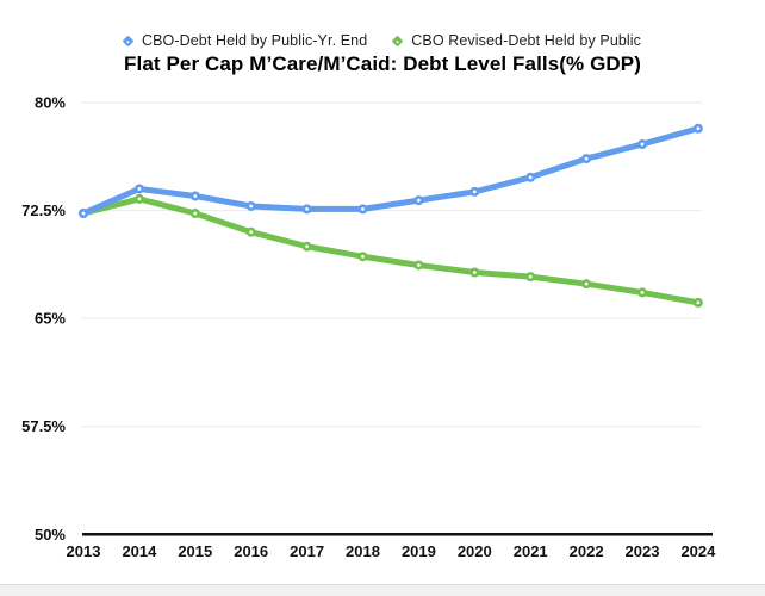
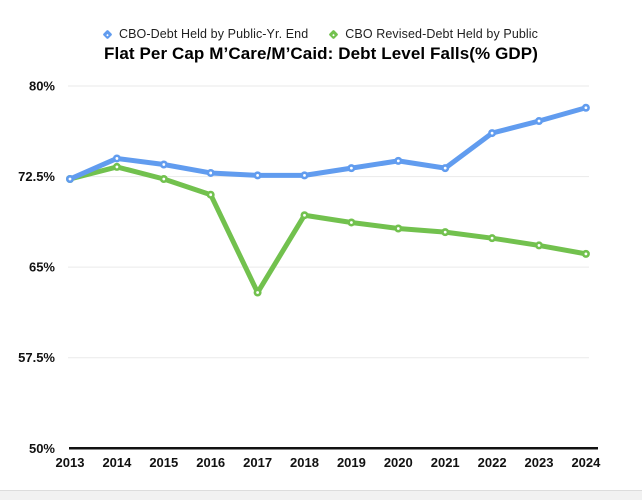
CBO Revised-Debt Held by Public/2017: 70.0% -> 62.9%
CBO-Debt Held by Public-Yr. End/2021: 74.8% -> 73.2%
